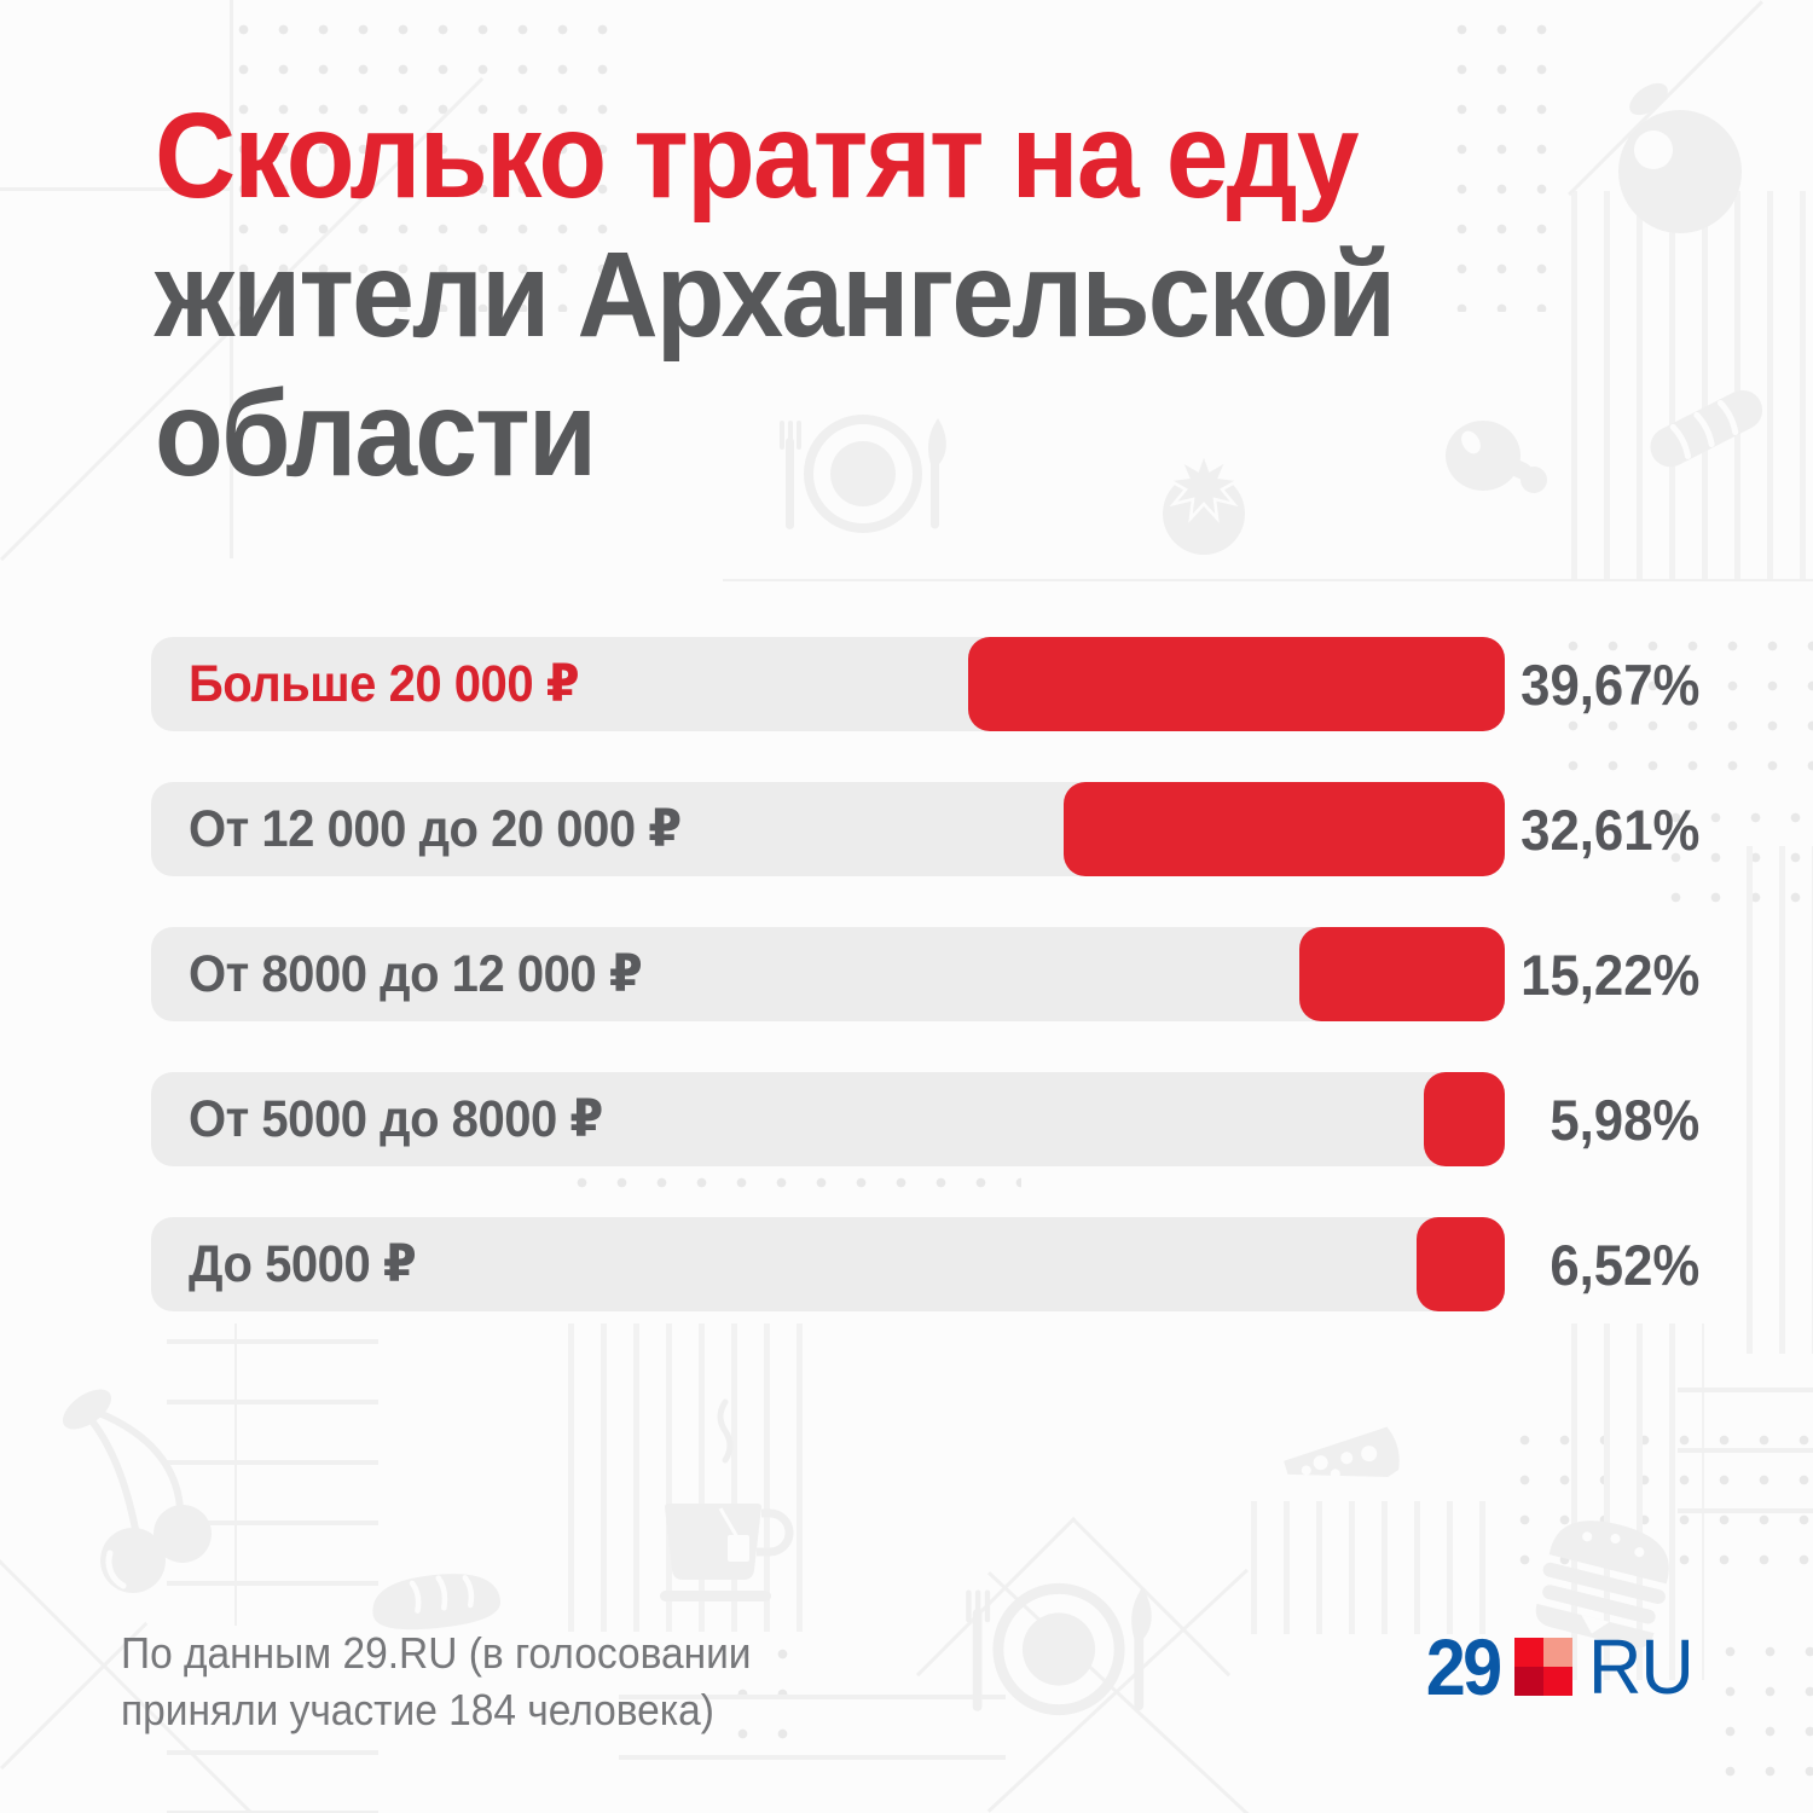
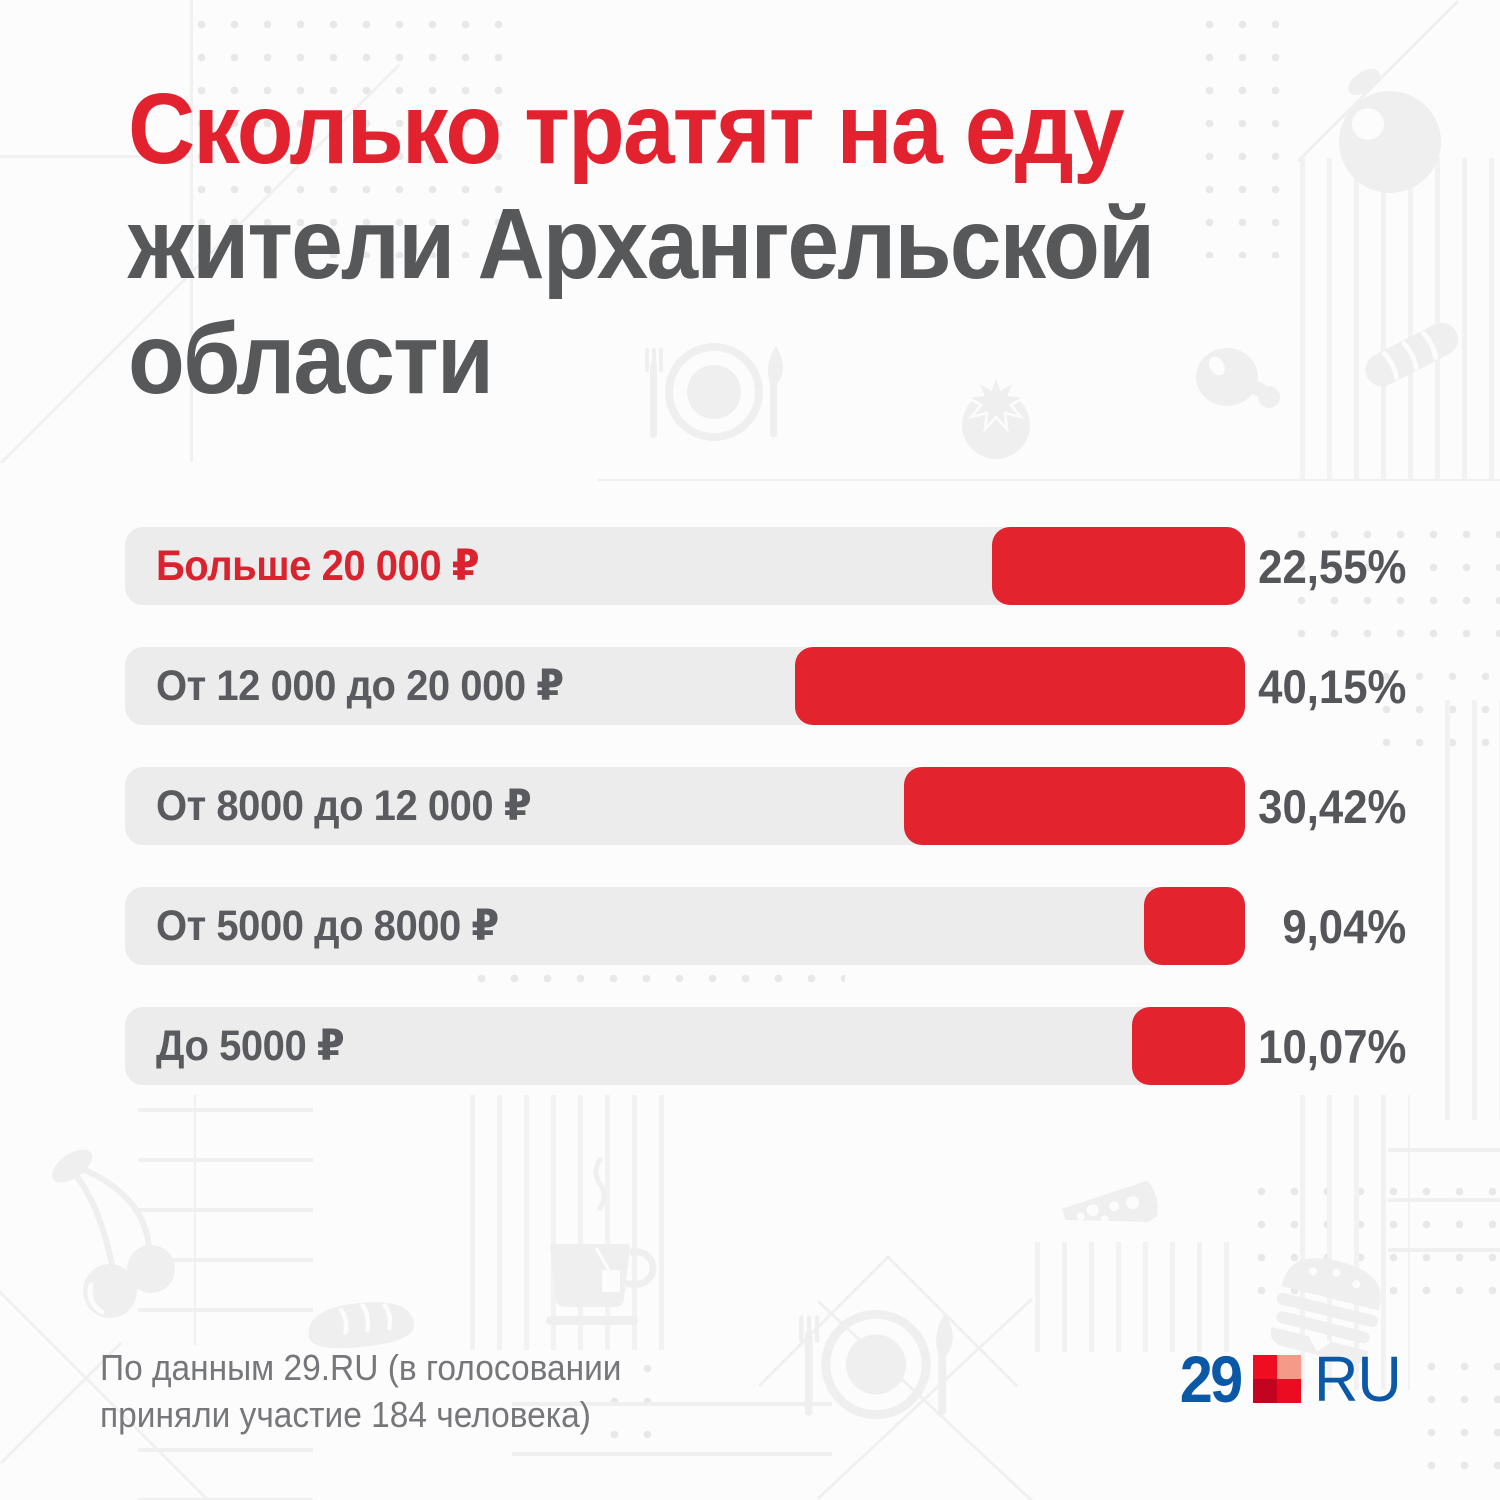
Больше 20 000 ₽: 39,67% -> 22,55%
От 12 000 до 20 000 ₽: 32,61% -> 40,15%
От 8000 до 12 000 ₽: 15,22% -> 30,42%
От 5000 до 8000 ₽: 5,98% -> 9,04%
До 5000 ₽: 6,52% -> 10,07%
